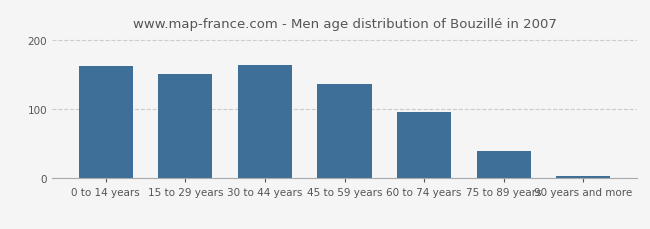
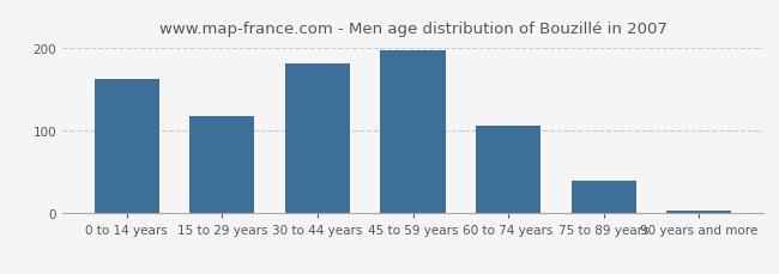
15 to 29 years: 152 -> 118
30 to 44 years: 165 -> 182
45 to 59 years: 137 -> 198
60 to 74 years: 96 -> 106
